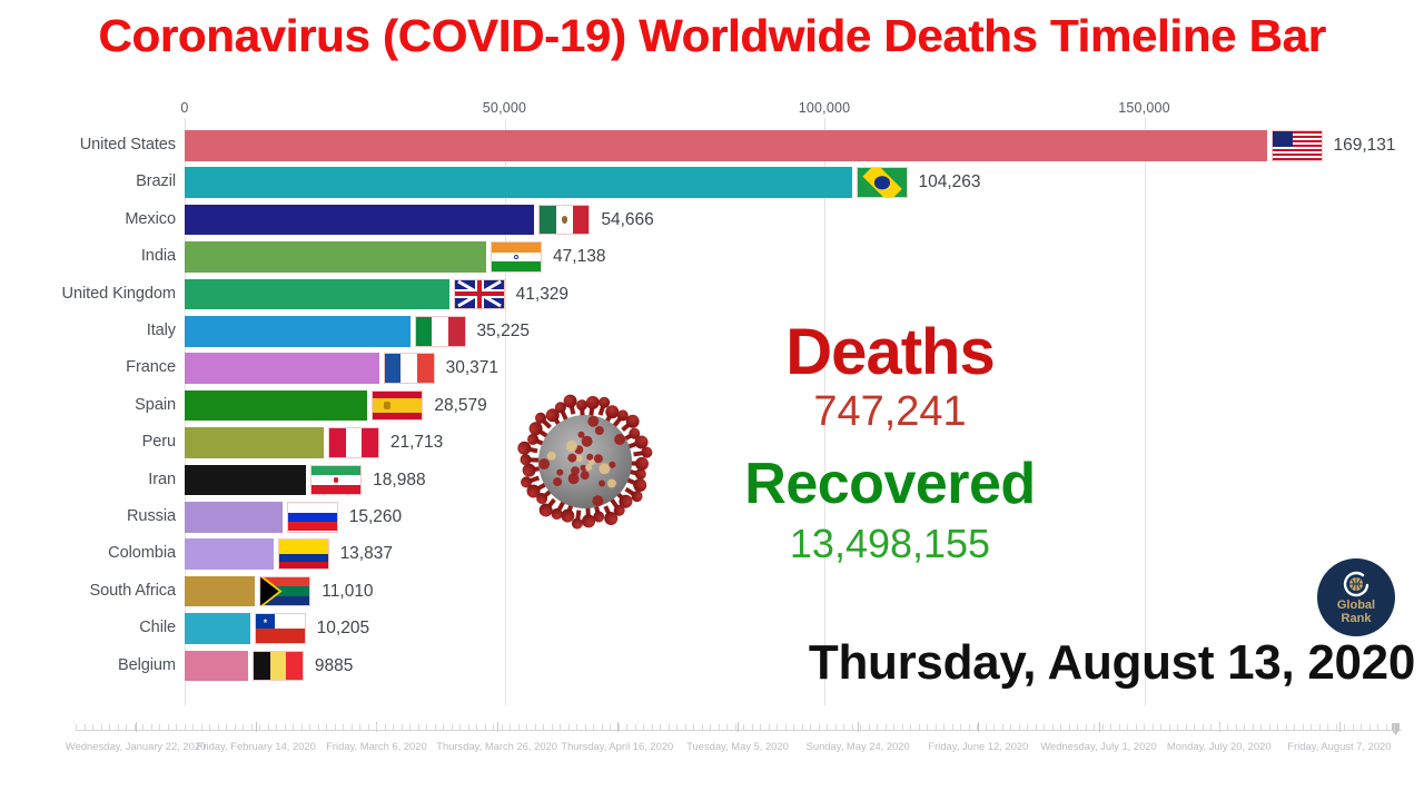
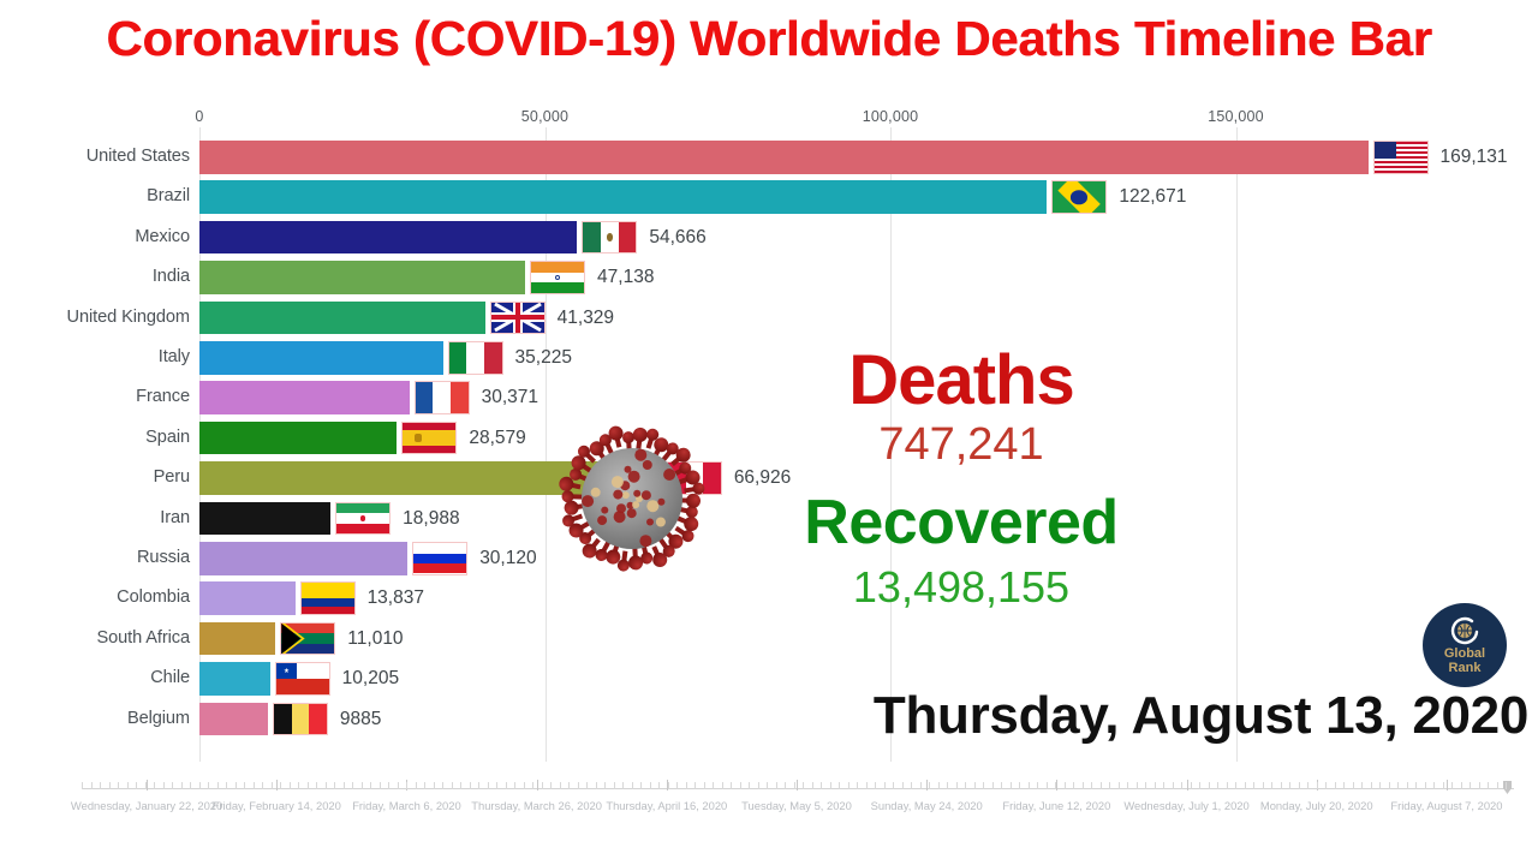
Brazil: 104,263 -> 122,671
Peru: 21,713 -> 66,926
Russia: 15,260 -> 30,120
